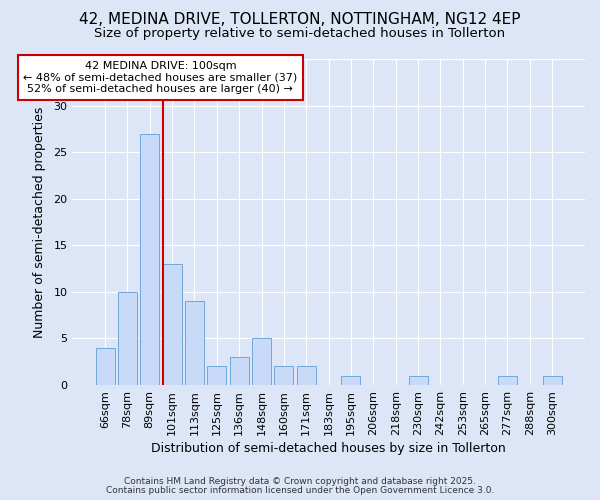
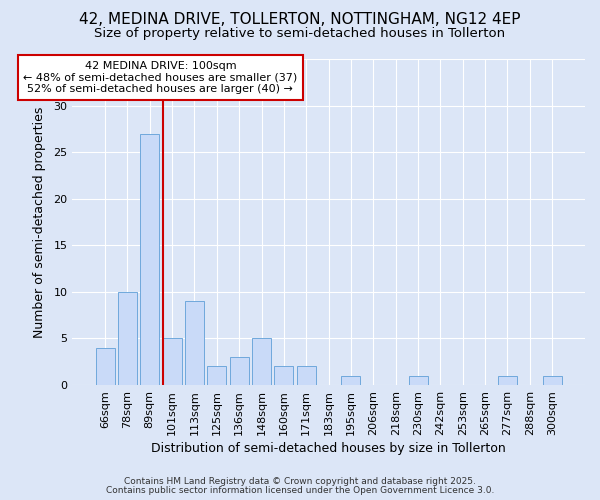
101sqm: 13 -> 5
